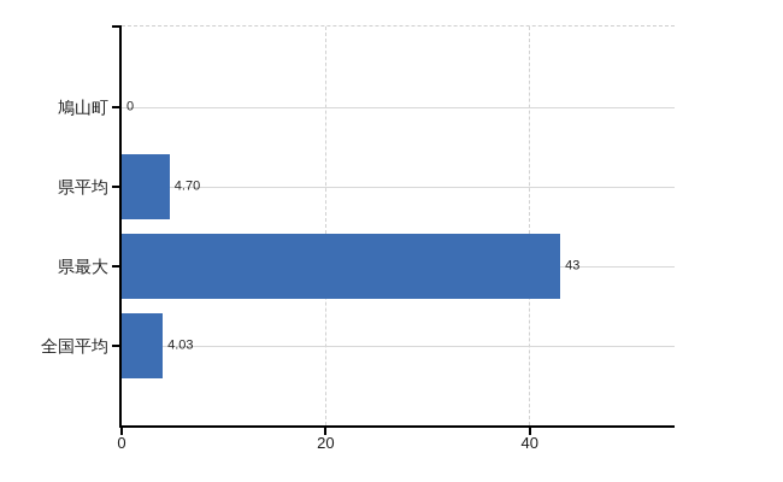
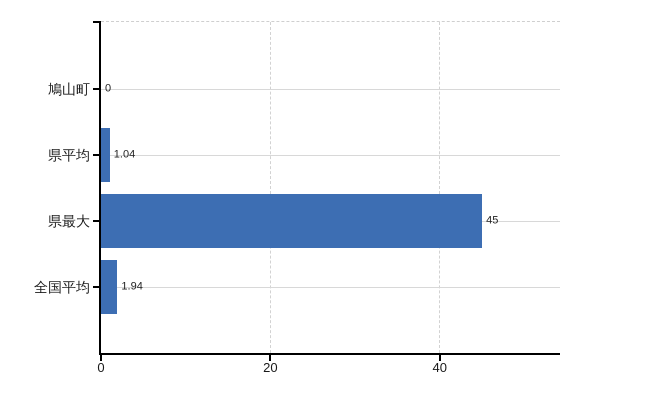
県平均: 4.70 -> 1.04
県最大: 43 -> 45
全国平均: 4.03 -> 1.94
